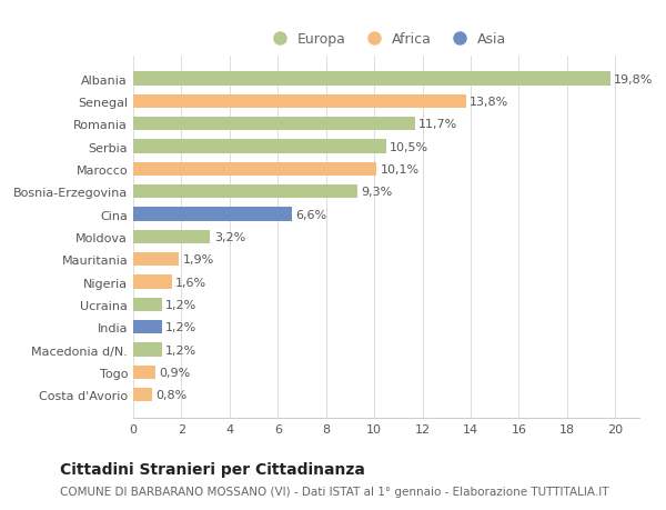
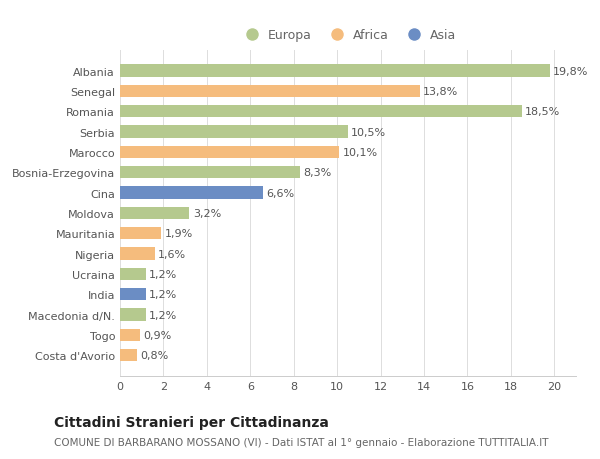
Romania: 11,7% -> 18,5%
Bosnia-Erzegovina: 9,3% -> 8,3%
